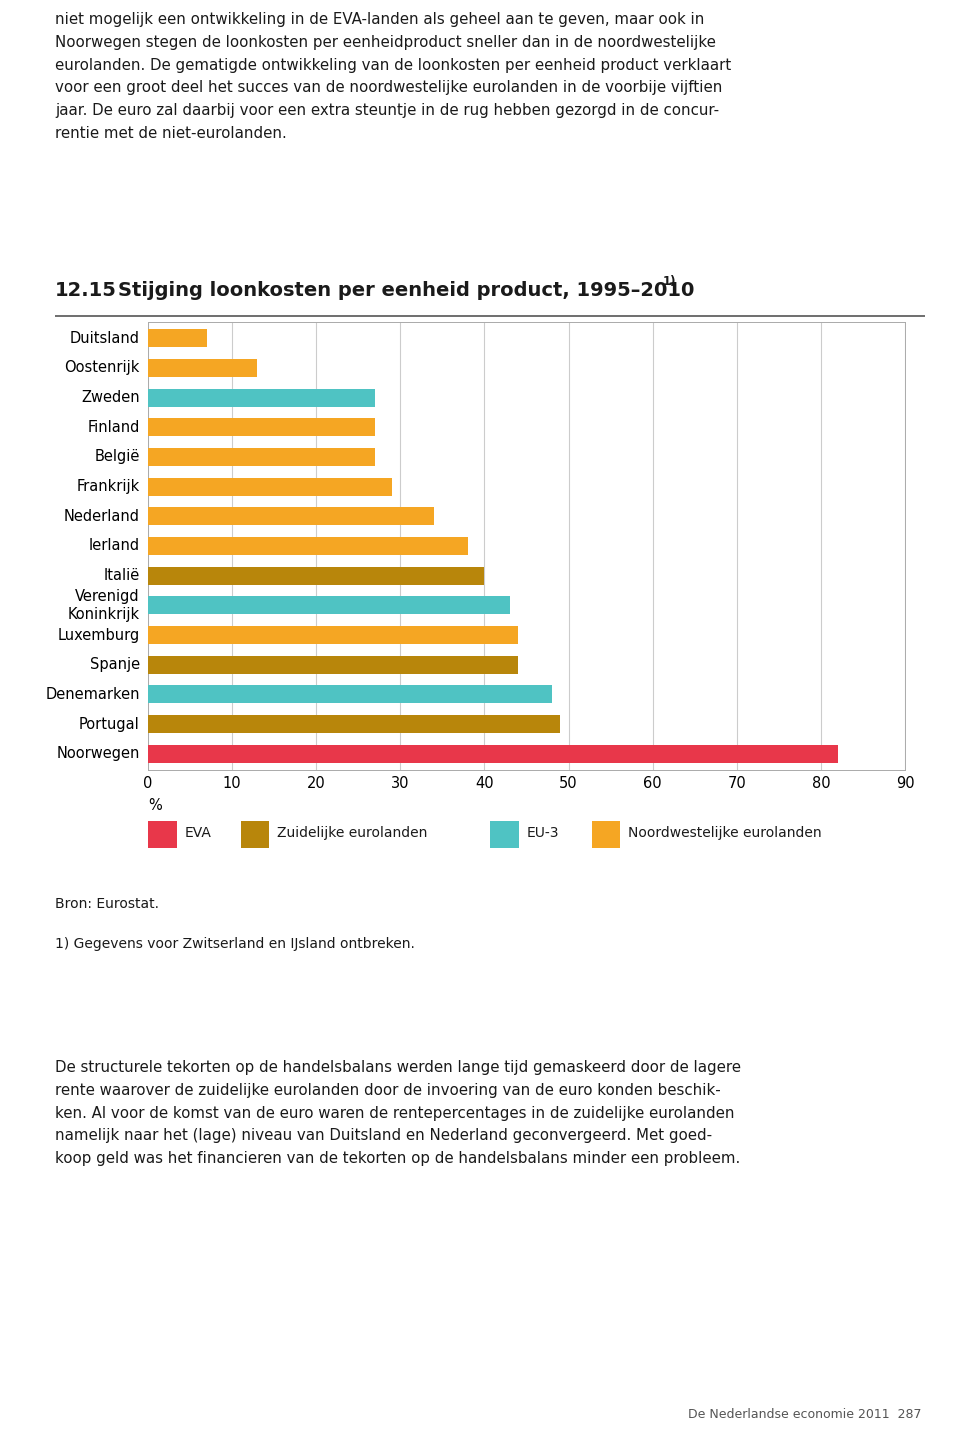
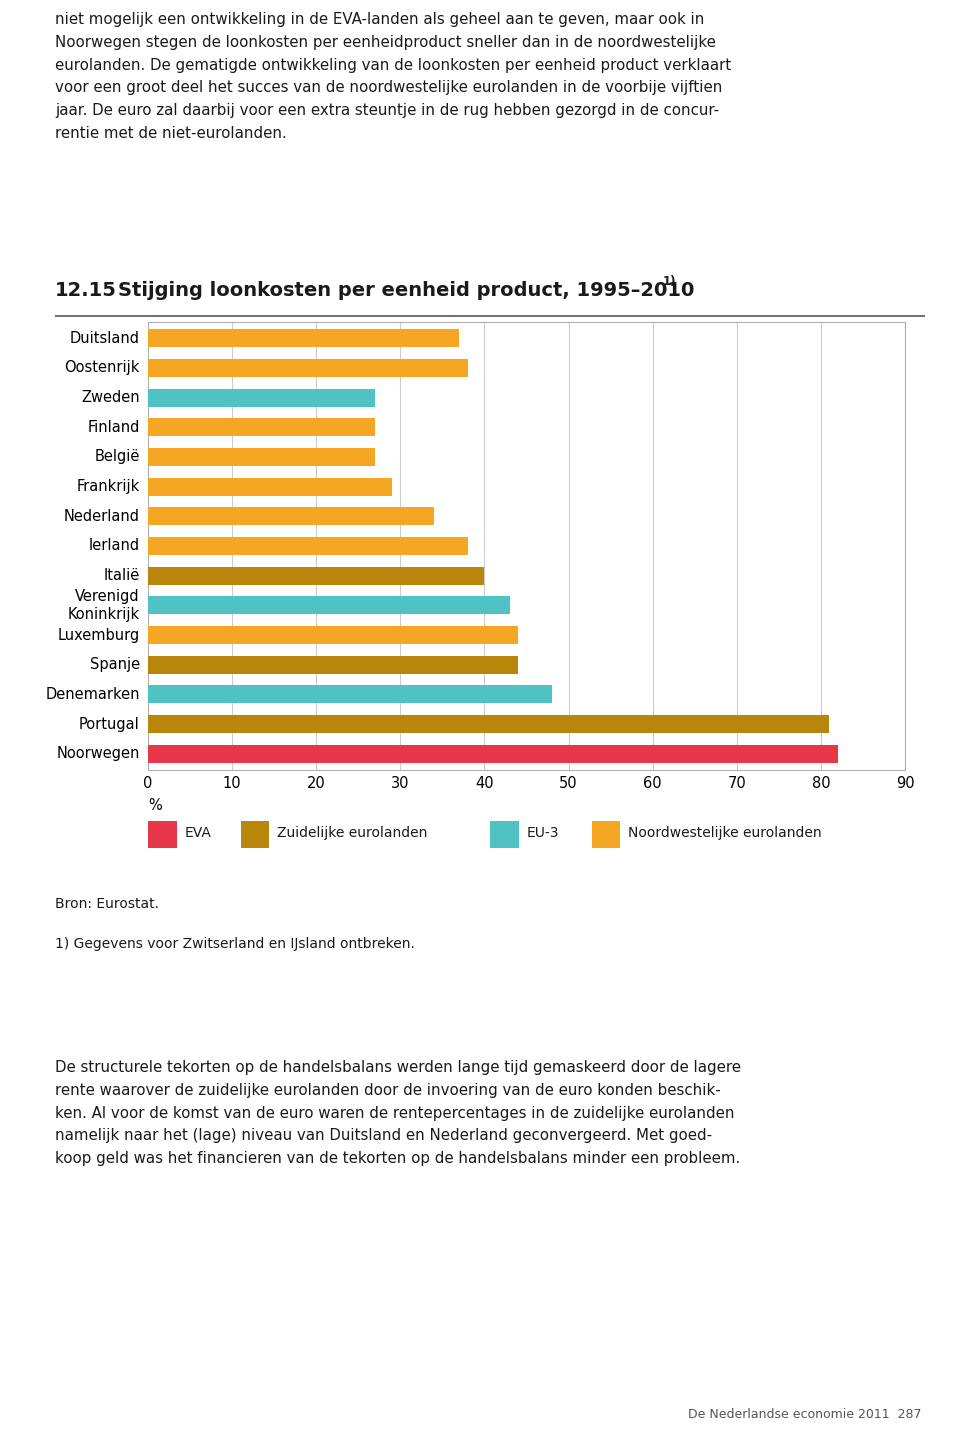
Duitsland: 7 -> 37
Oostenrijk: 13 -> 38
Portugal: 49 -> 81
